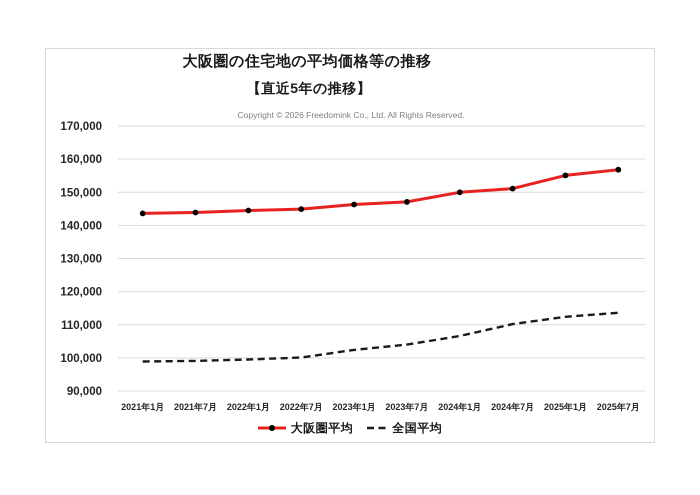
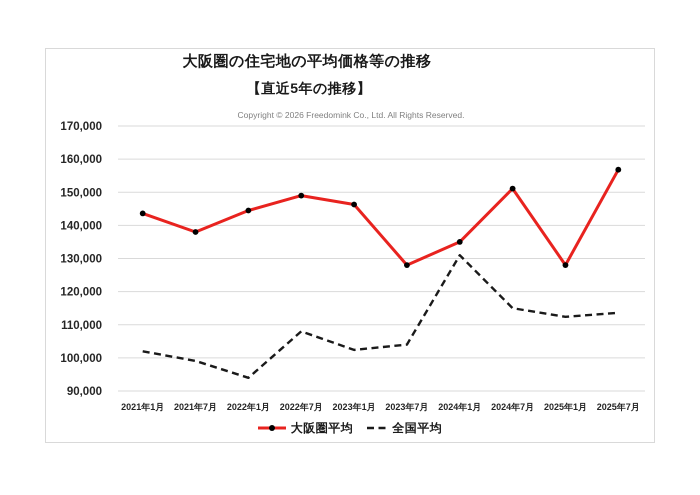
全国平均/2021年1月: 99000 -> 102000
大阪圏平均/2021年7月: 144000 -> 138000
全国平均/2022年1月: 100000 -> 94000
大阪圏平均/2022年7月: 145000 -> 149000
全国平均/2022年7月: 100000 -> 108000
大阪圏平均/2023年7月: 147000 -> 128000
大阪圏平均/2024年1月: 150000 -> 135000
全国平均/2024年1月: 107000 -> 131000
全国平均/2024年7月: 110000 -> 115000
大阪圏平均/2025年1月: 155000 -> 128000
